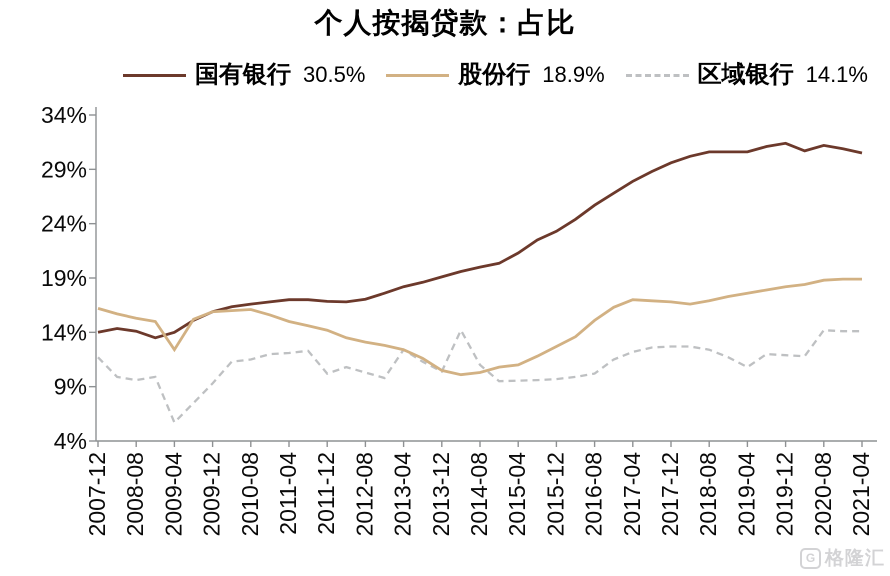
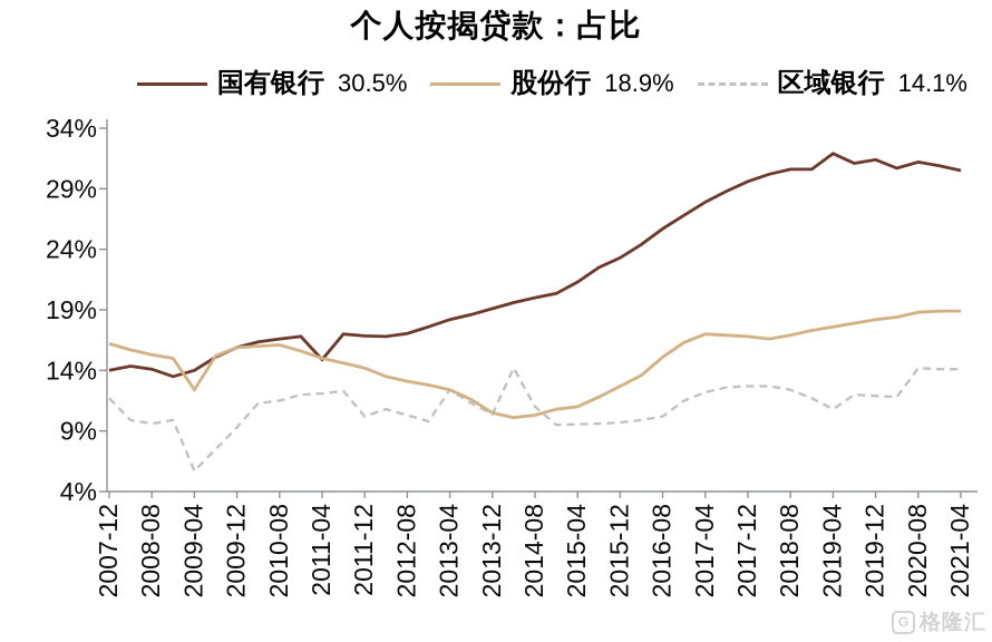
国有银行/2011-04: 17.0% -> 14.9%
国有银行/2019-04: 30.6% -> 31.9%
